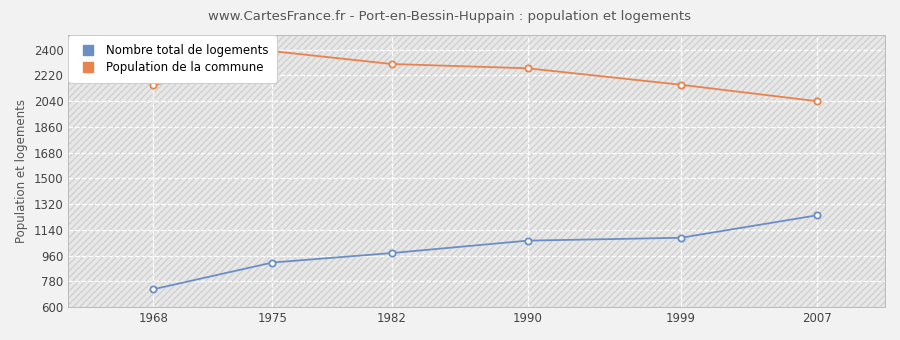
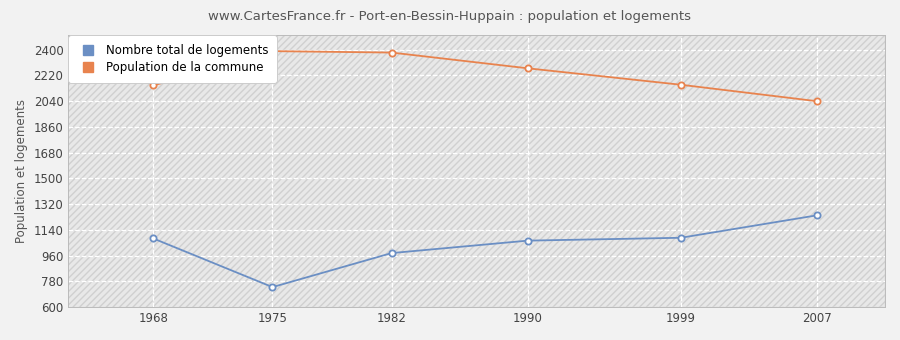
Nombre total de logements/1968: 720 -> 1080
Nombre total de logements/1975: 910 -> 740
Population de la commune/1982: 2300 -> 2380
